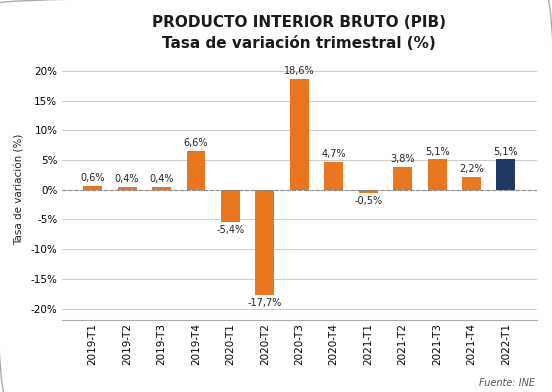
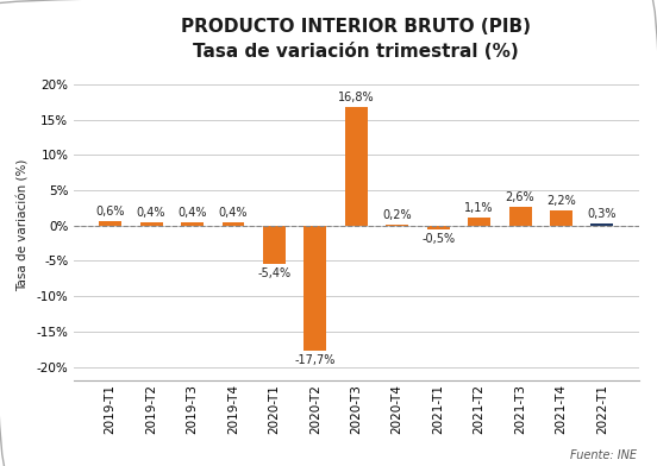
2019-T4: 6,6% -> 0,4%
2020-T3: 18,6% -> 16,8%
2020-T4: 4,7% -> 0,2%
2021-T2: 3,8% -> 1,1%
2021-T3: 5,1% -> 2,6%
2022-T1: 5,1% -> 0,3%
